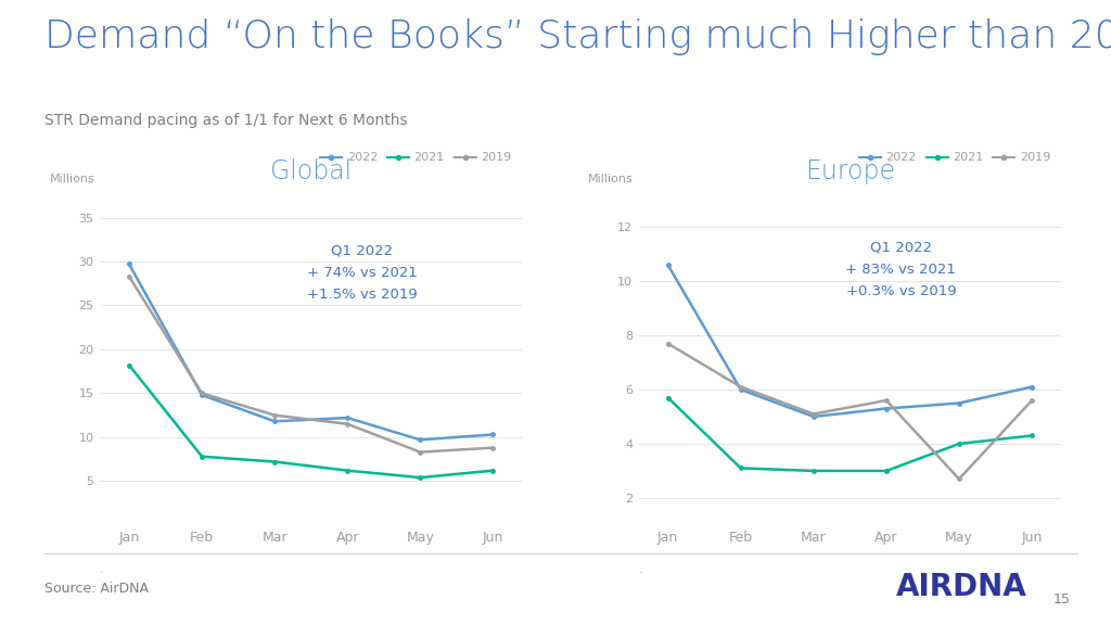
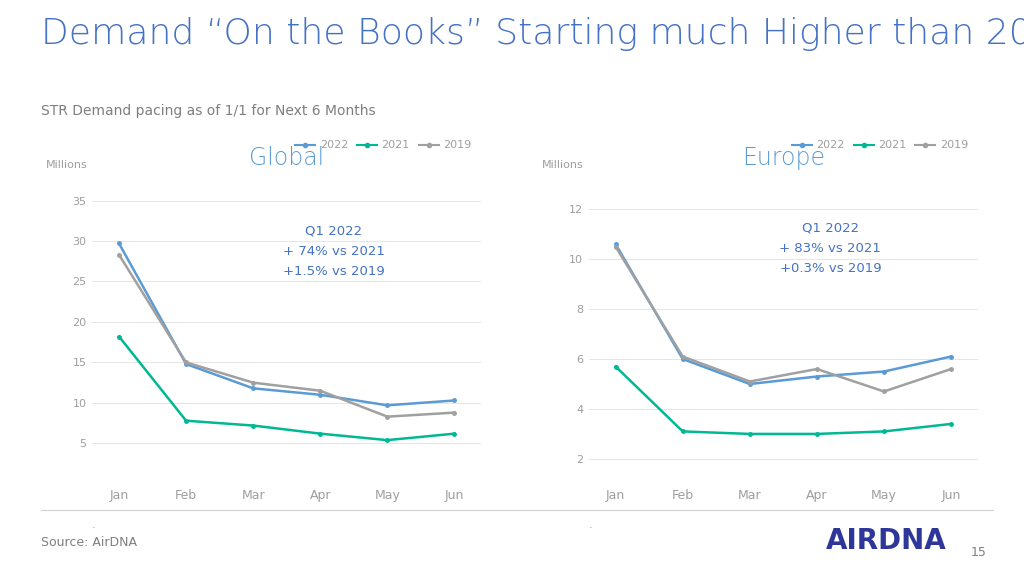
Global/2022/Apr: 12.2 -> 11.0
Europe/2019/Jan: 7.7 -> 10.5
Europe/2021/May: 4.0 -> 3.1
Europe/2019/May: 2.7 -> 4.7
Europe/2021/Jun: 4.3 -> 3.4
